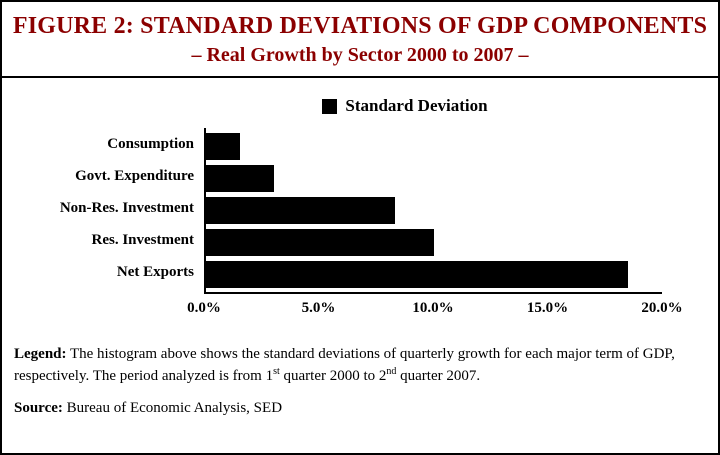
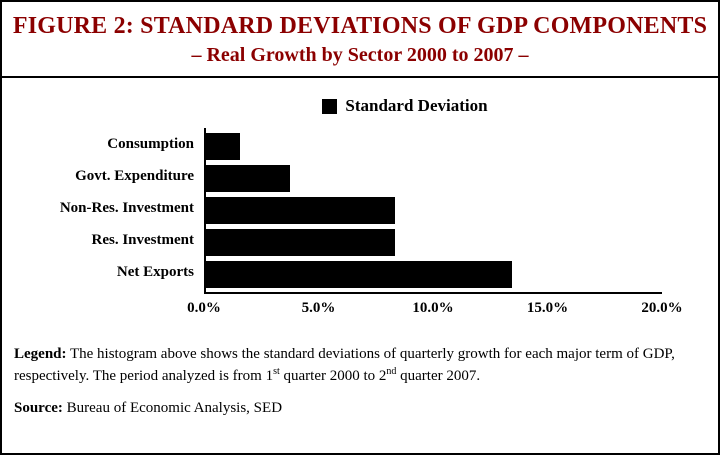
Govt. Expenditure: 3.0% -> 3.7%
Res. Investment: 10.0% -> 8.3%
Net Exports: 18.5% -> 13.4%
